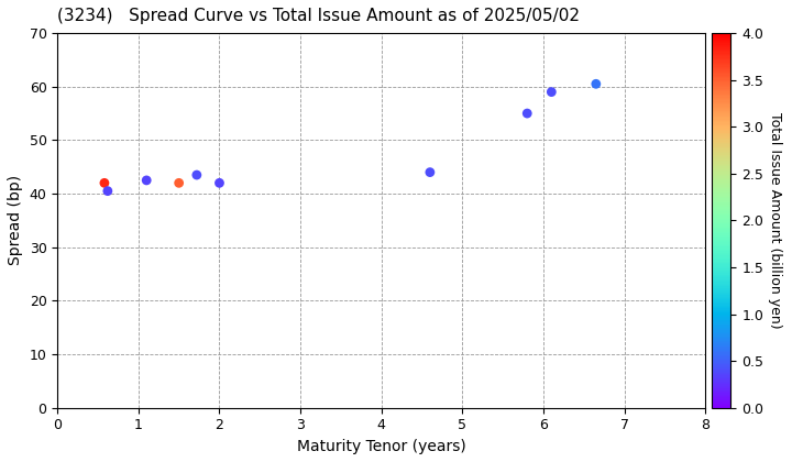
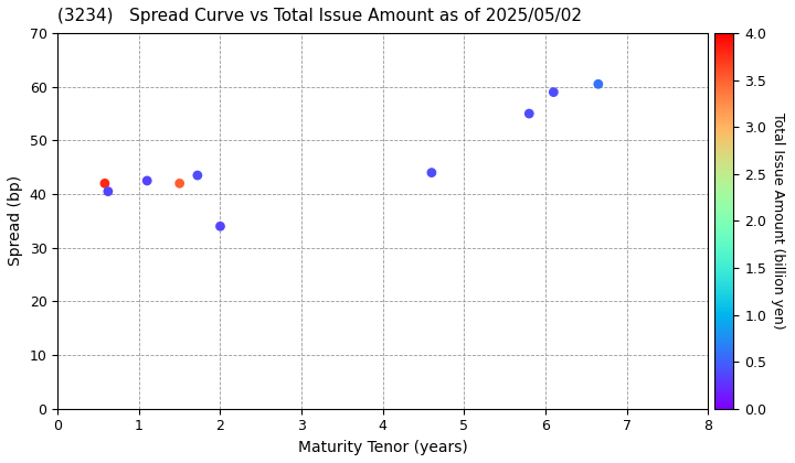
2: 42.0 -> 34.0
